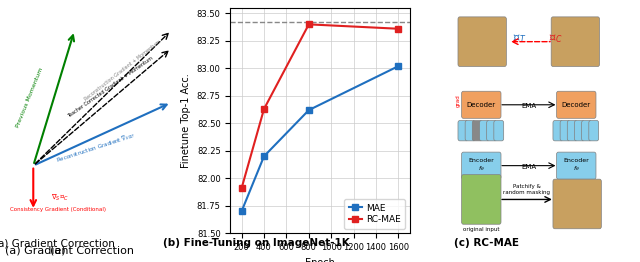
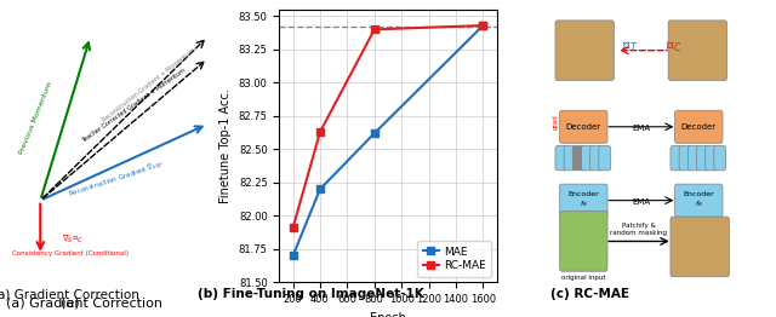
MAE/1600: 83.02 -> 83.43
RC-MAE/1600: 83.36 -> 83.43
